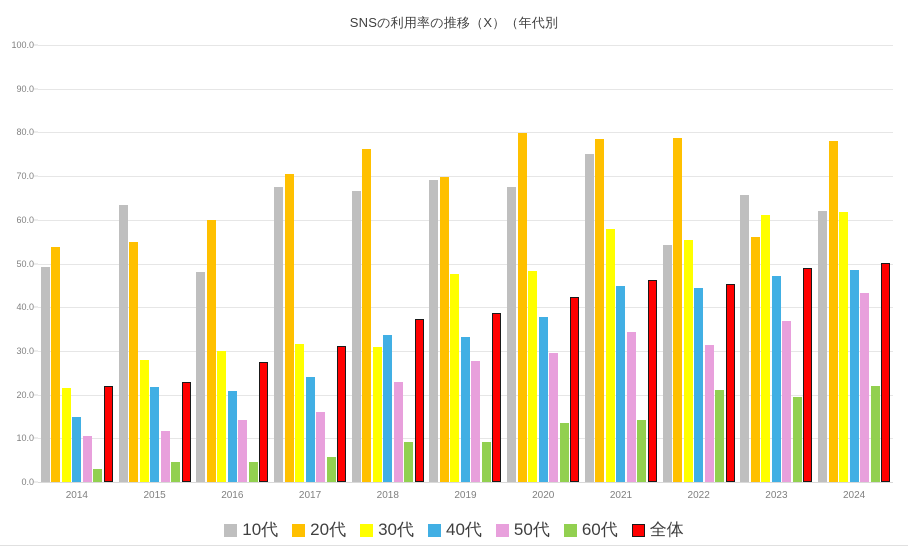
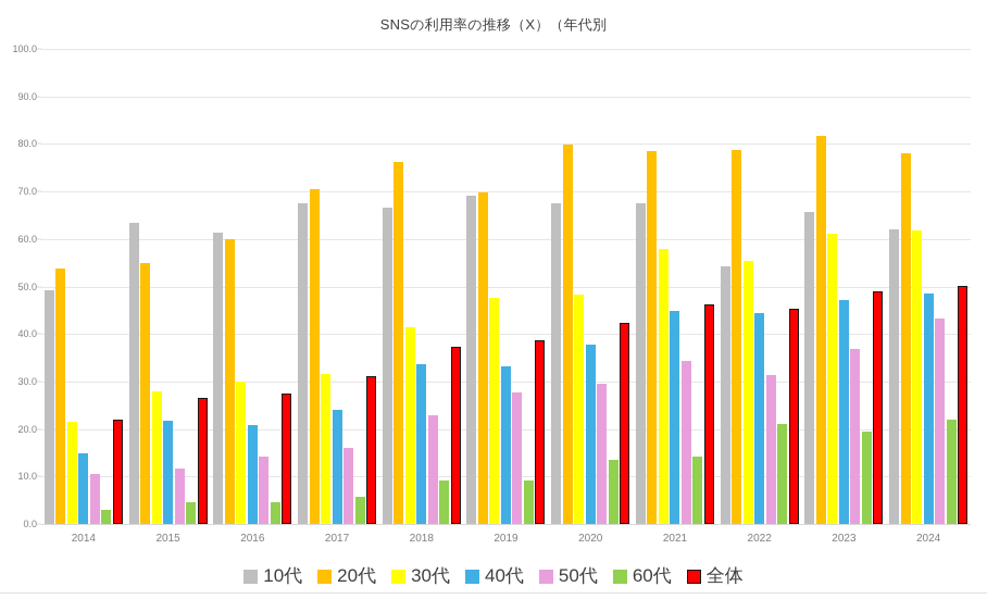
全体/2015: 23 -> 26
10代/2016: 48 -> 61
30代/2018: 31 -> 41
10代/2021: 75 -> 67
20代/2023: 56 -> 82
